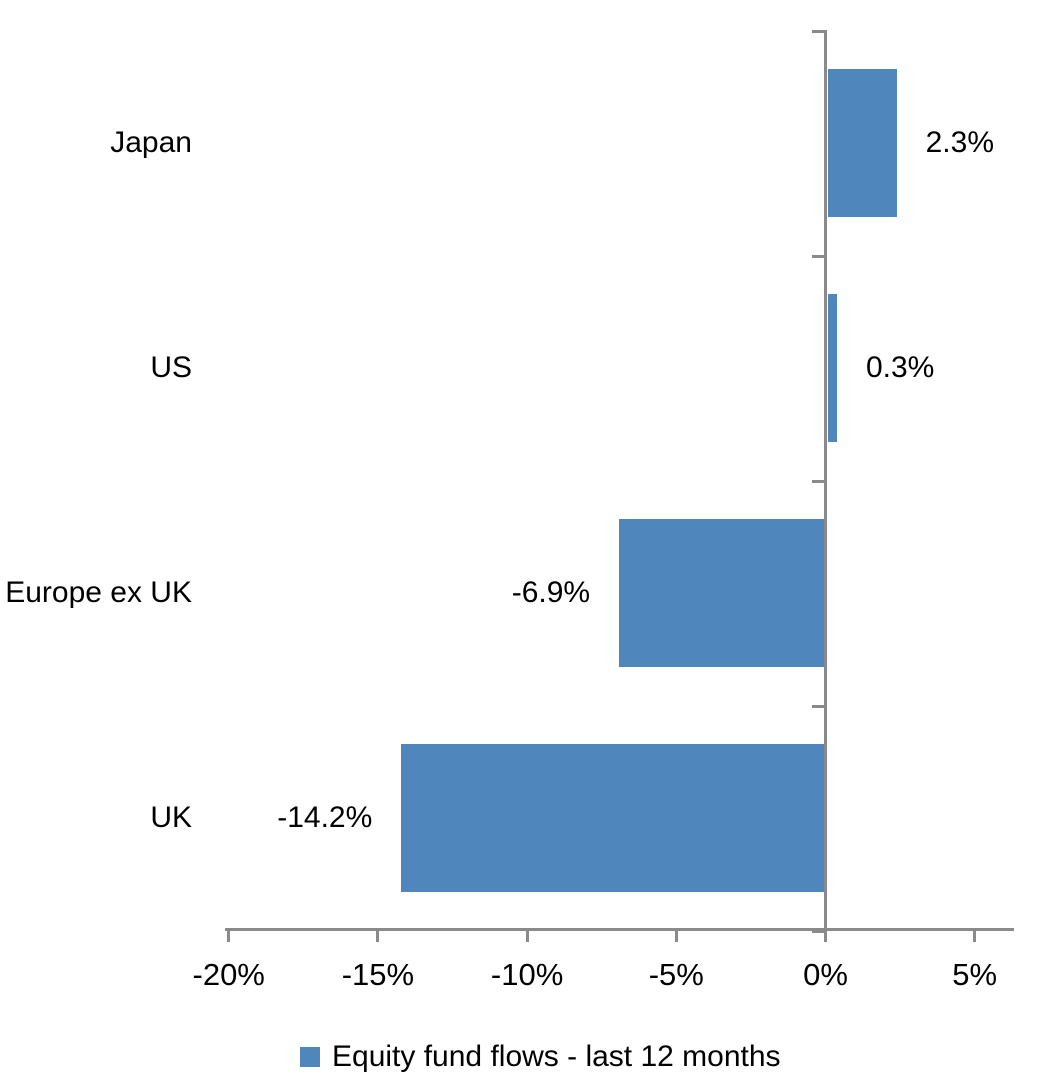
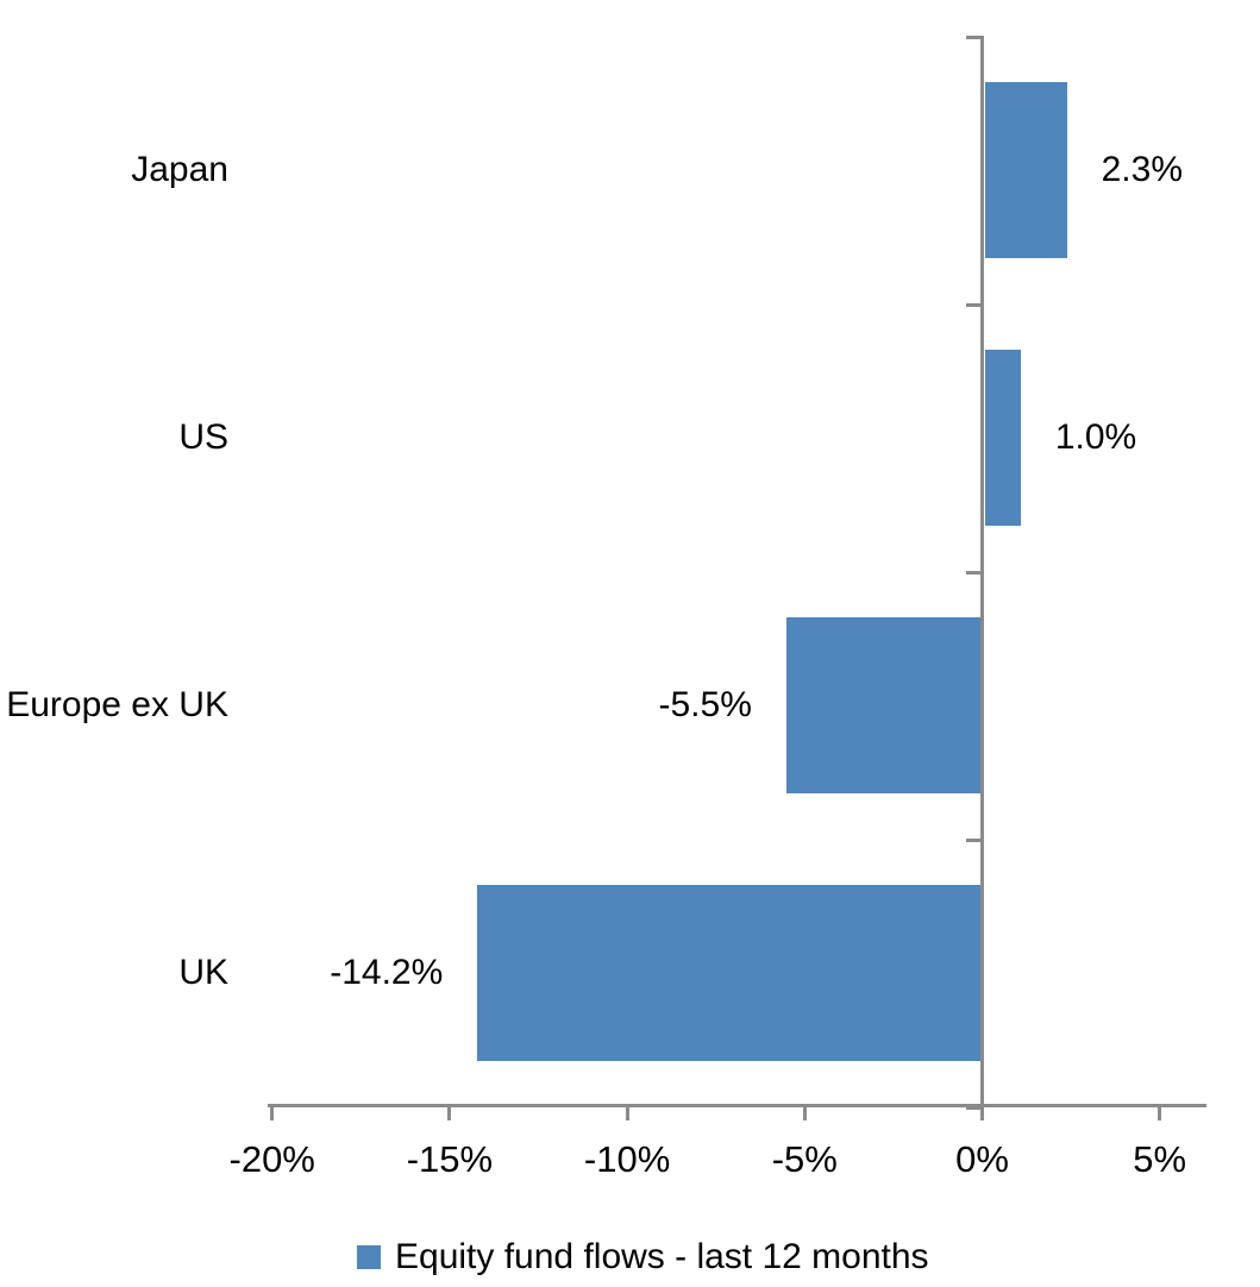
US: 0.3% -> 1.0%
Europe ex UK: -6.9% -> -5.5%
